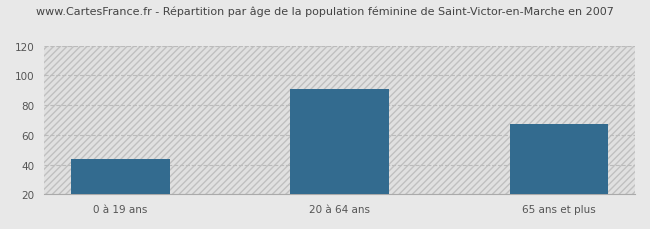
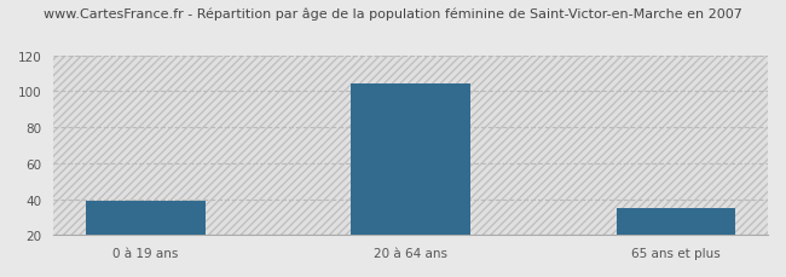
0 à 19 ans: 44 -> 39
20 à 64 ans: 91 -> 104
65 ans et plus: 67 -> 35
